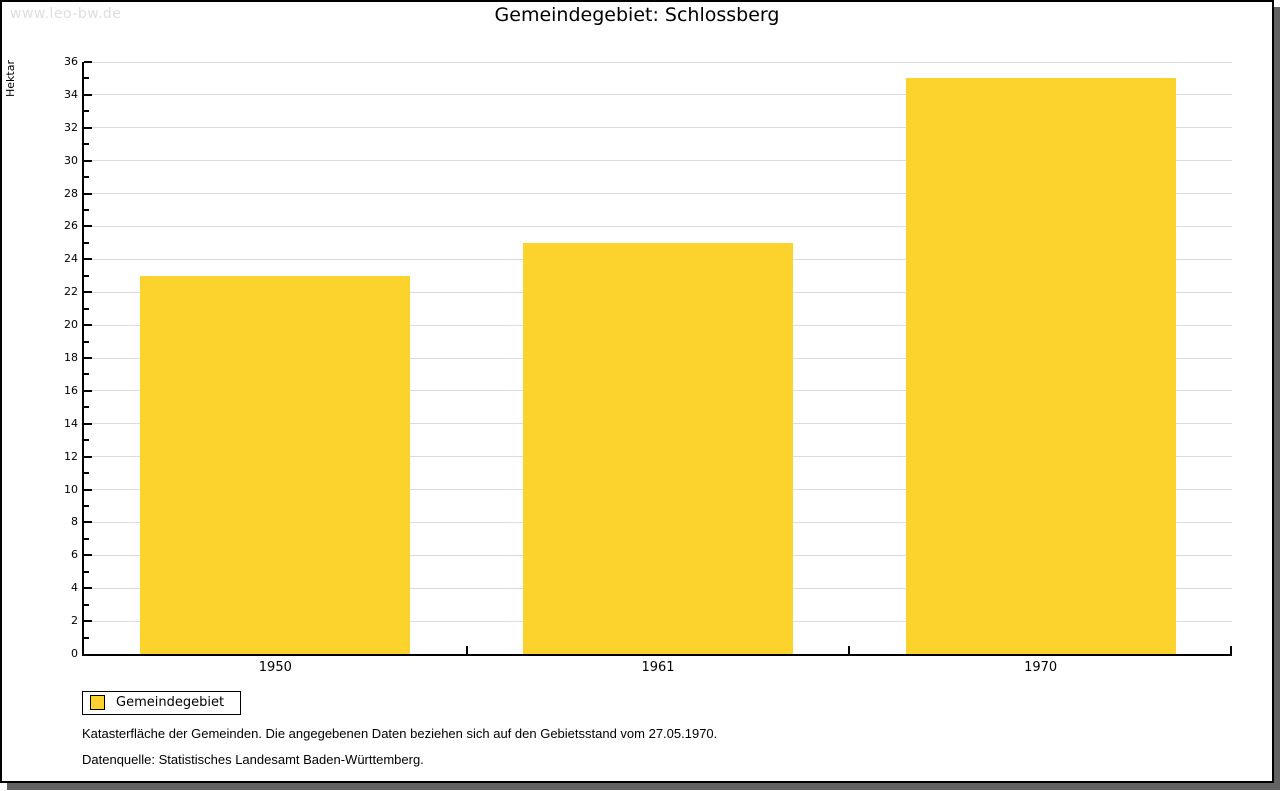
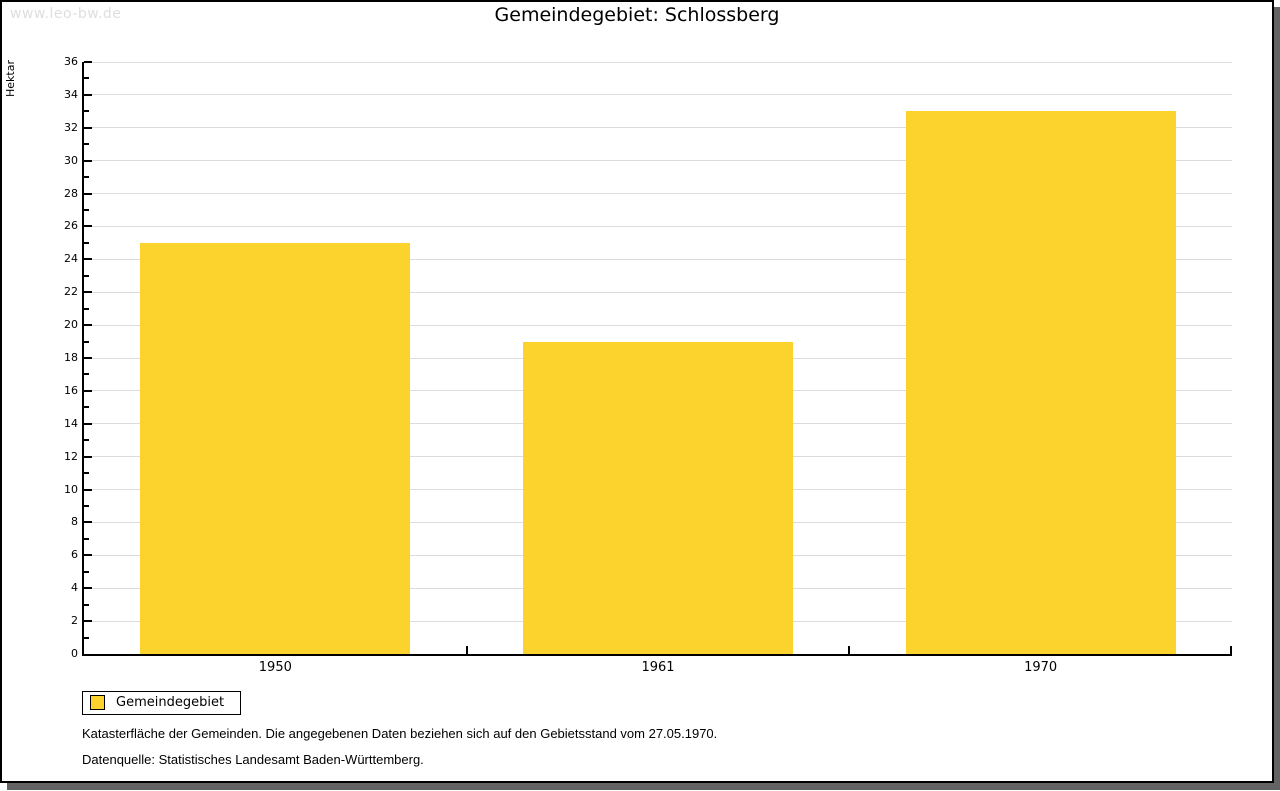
1950: 23 -> 25
1961: 25 -> 19
1970: 35 -> 33
